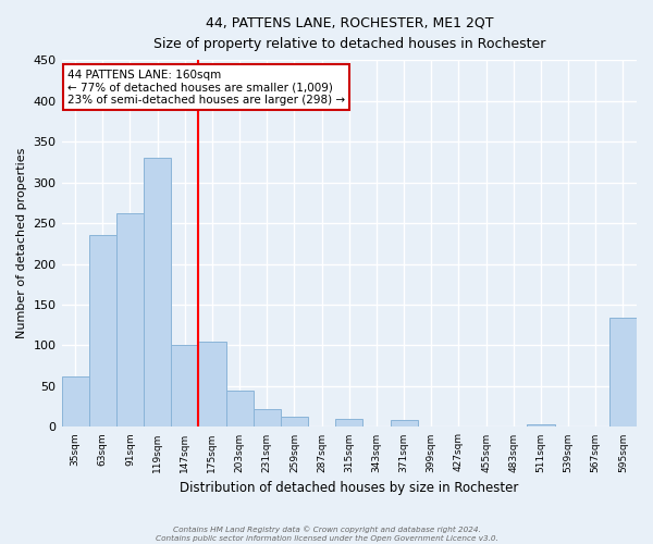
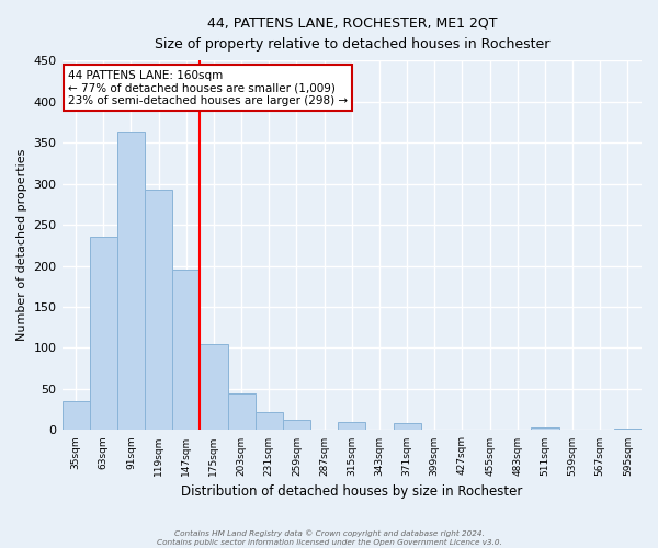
35sqm: 62 -> 35
91sqm: 262 -> 363
119sqm: 330 -> 293
147sqm: 100 -> 195
595sqm: 134 -> 2
